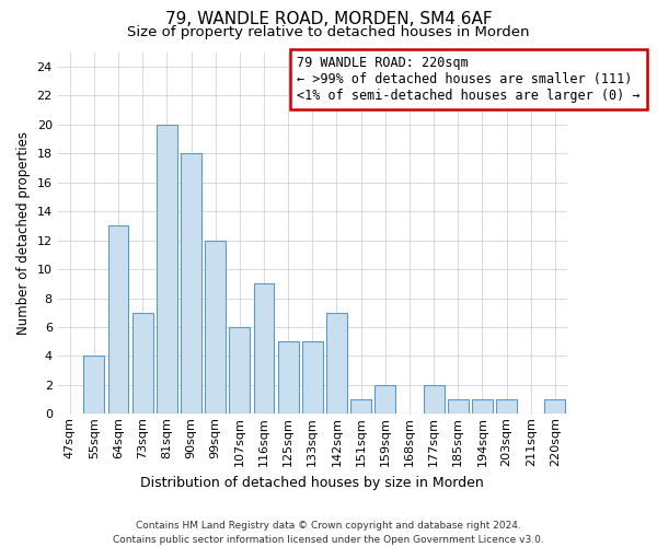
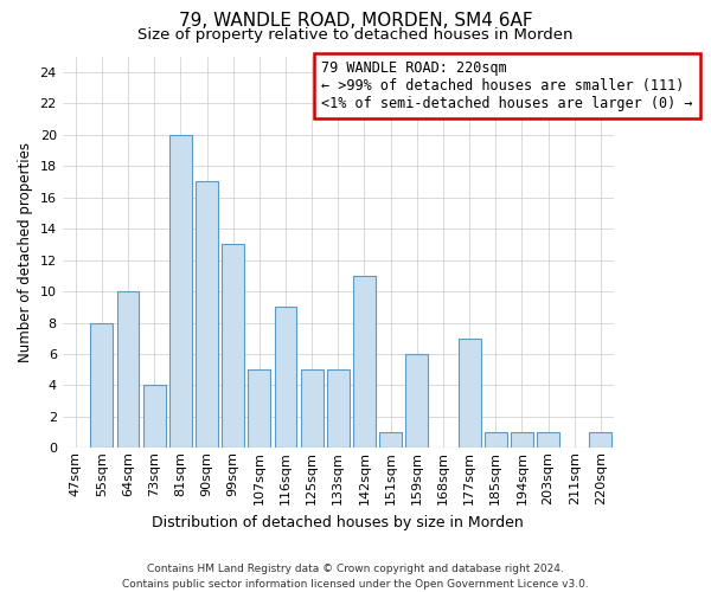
55sqm: 4 -> 8
64sqm: 13 -> 10
73sqm: 7 -> 4
90sqm: 18 -> 17
99sqm: 12 -> 13
107sqm: 6 -> 5
142sqm: 7 -> 11
159sqm: 2 -> 6
177sqm: 2 -> 7
